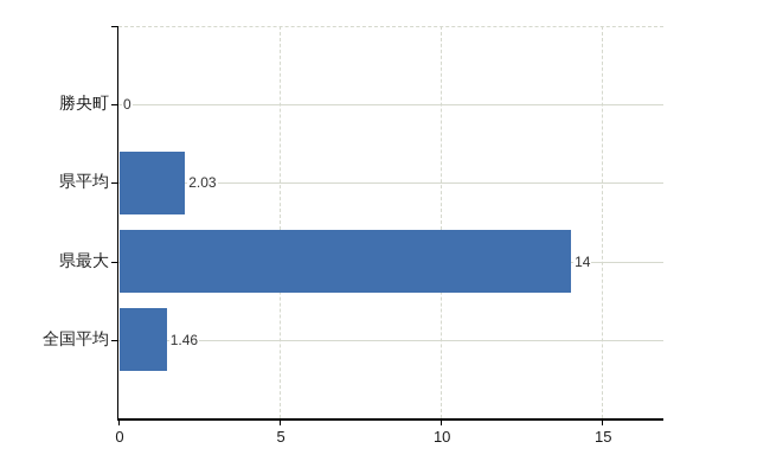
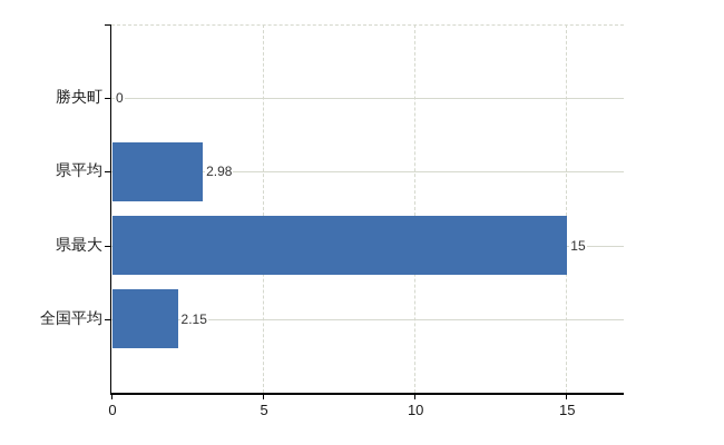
県平均: 2.03 -> 2.98
県最大: 14 -> 15
全国平均: 1.46 -> 2.15
